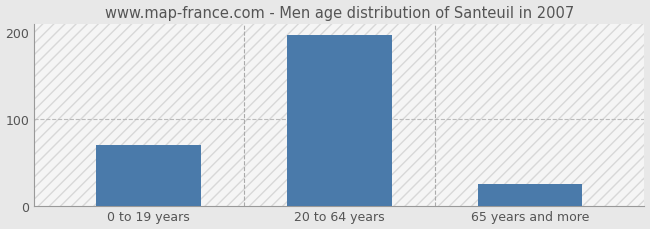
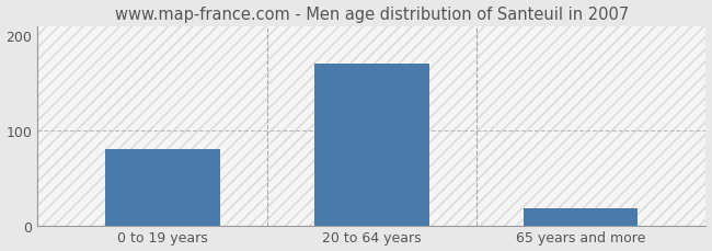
0 to 19 years: 70 -> 80
20 to 64 years: 197 -> 170
65 years and more: 25 -> 18
